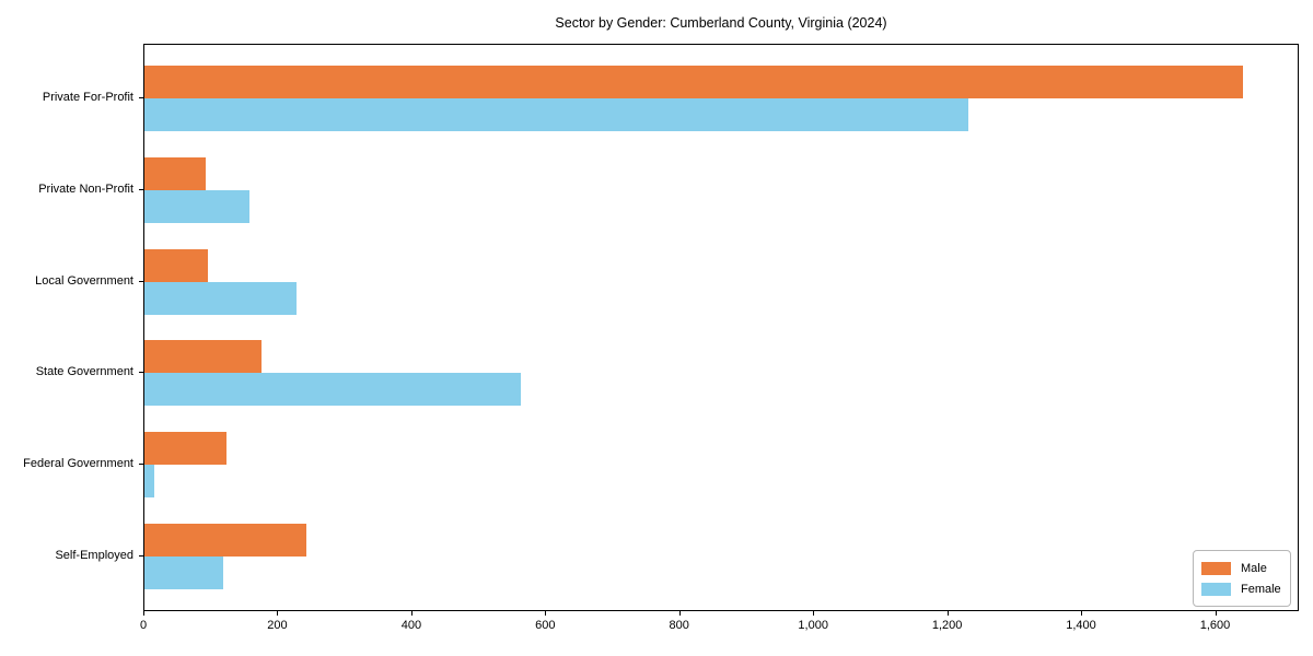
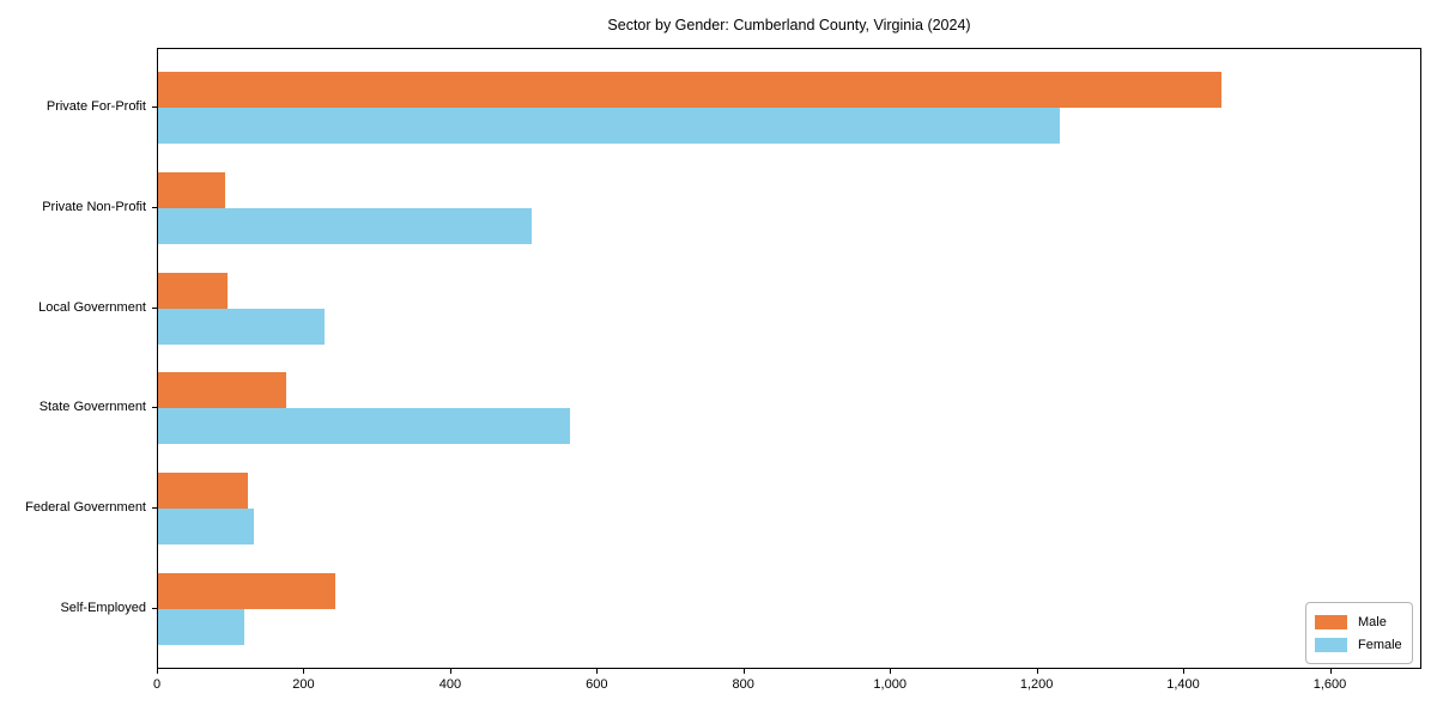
Male/Private For-Profit: 1640 -> 1450
Female/Private Non-Profit: 160 -> 510
Female/Federal Government: 20 -> 130
